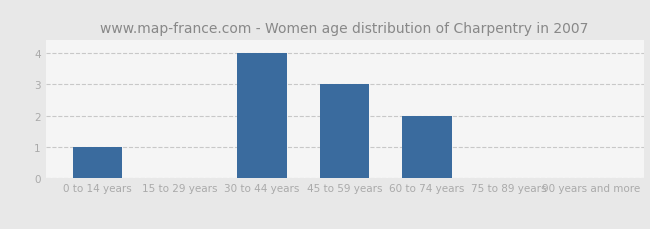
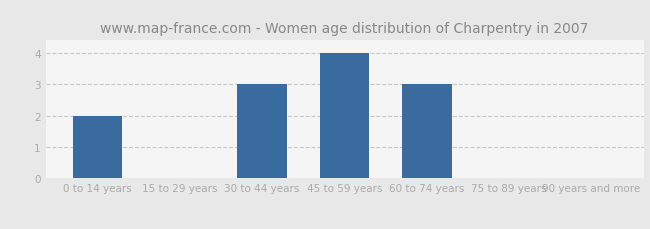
0 to 14 years: 1 -> 2
30 to 44 years: 4 -> 3
45 to 59 years: 3 -> 4
60 to 74 years: 2 -> 3
